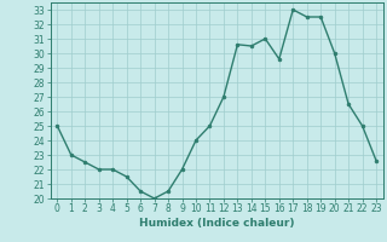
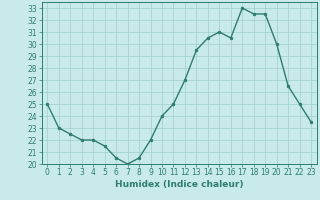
13: 30.6 -> 29.5
16: 29.6 -> 30.5
23: 22.6 -> 23.5
